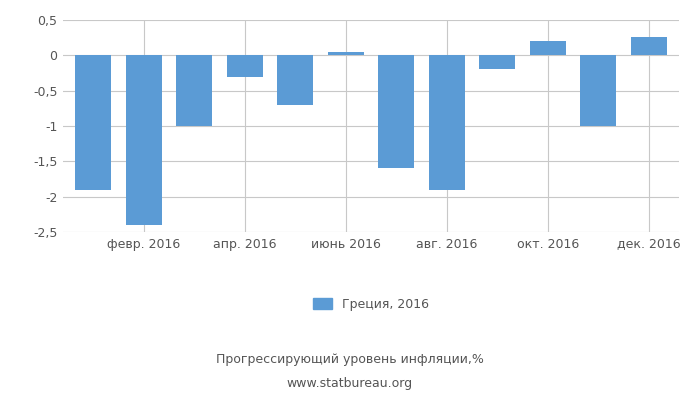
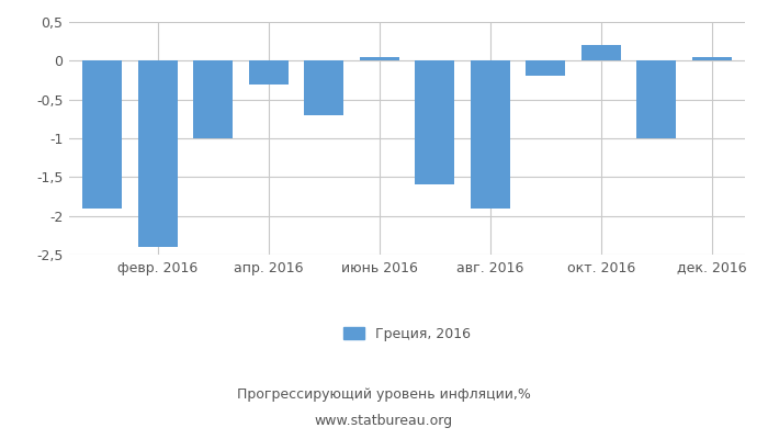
дек. 2016: 0,26 -> 0,05
